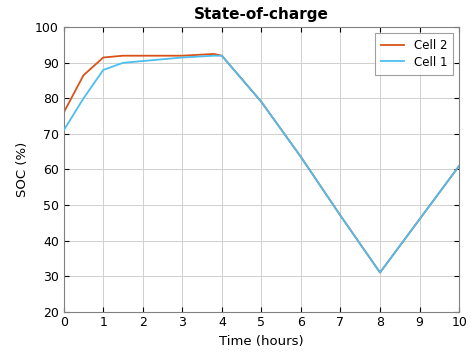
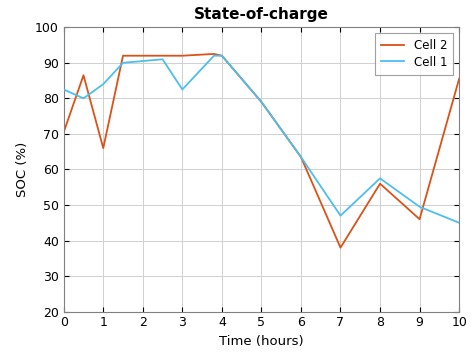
Cell 1/0: 71.0 -> 82.5
Cell 2/0: 76.0 -> 70.5
Cell 1/1: 88.0 -> 84.0
Cell 2/1: 91.5 -> 66.0
Cell 1/3: 91.5 -> 82.5
Cell 2/7: 47.0 -> 38.0
Cell 1/8: 31.0 -> 57.5
Cell 2/8: 31.0 -> 56.0
Cell 1/9: 46.0 -> 49.5
Cell 1/10: 61.0 -> 45.0
Cell 2/10: 61.0 -> 85.5
